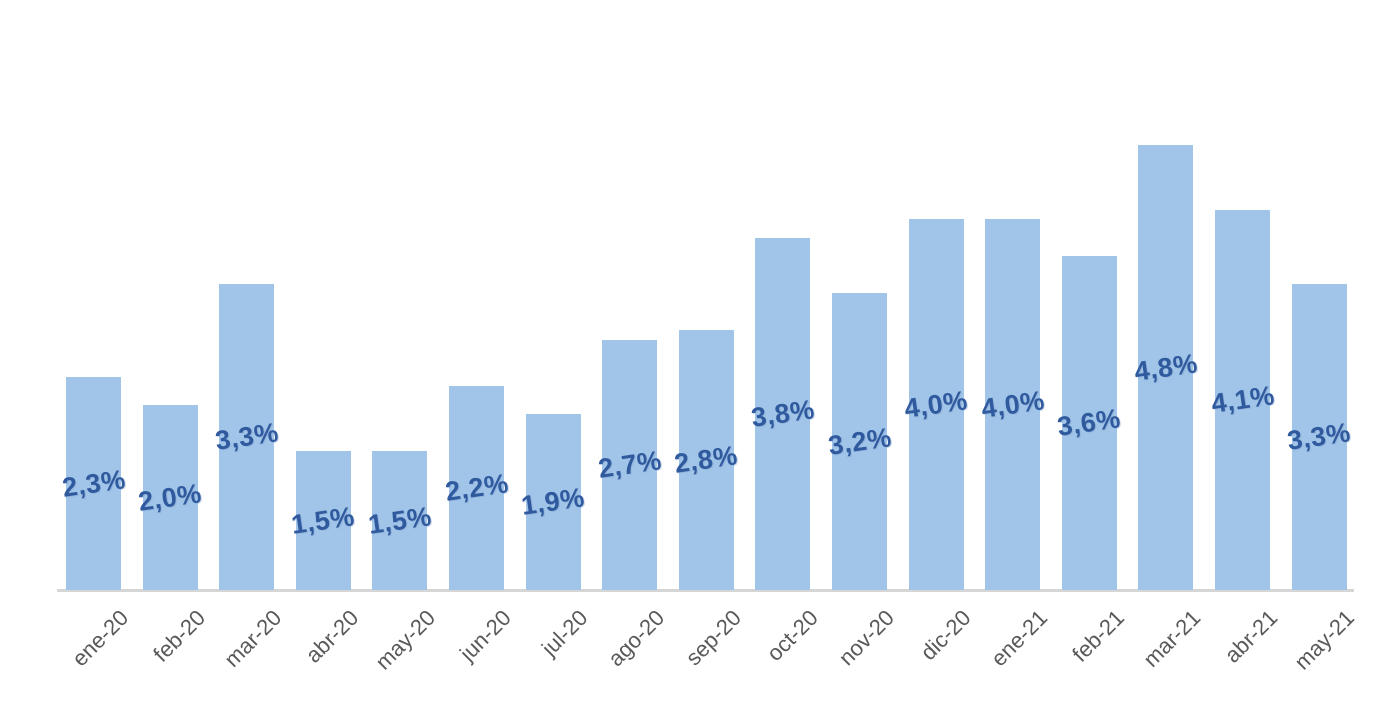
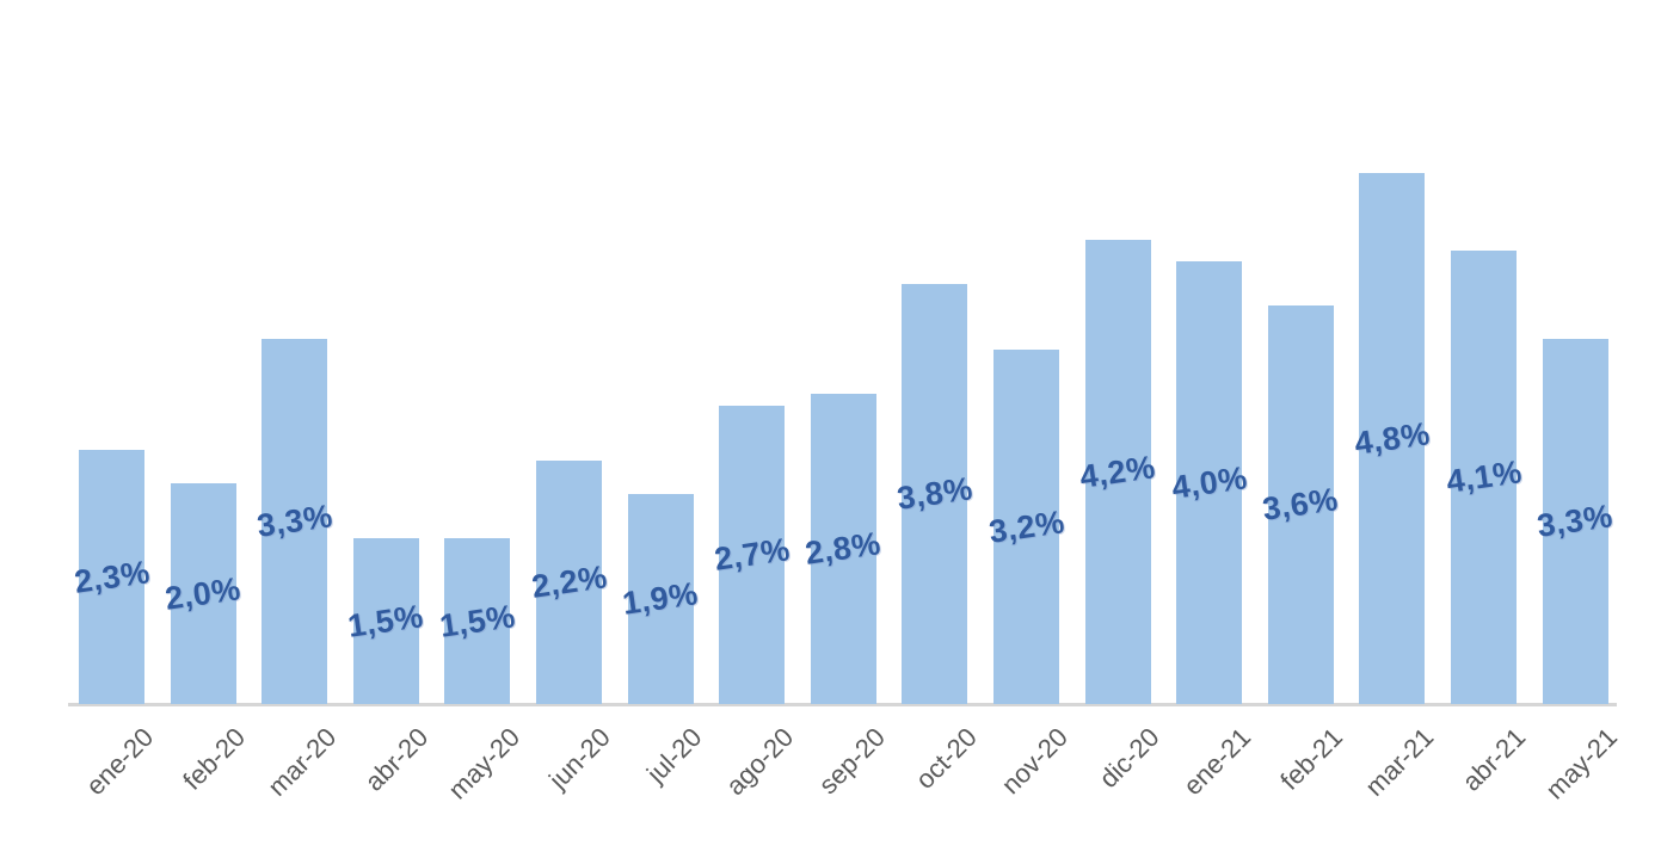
dic-20: 4,0% -> 4,2%
